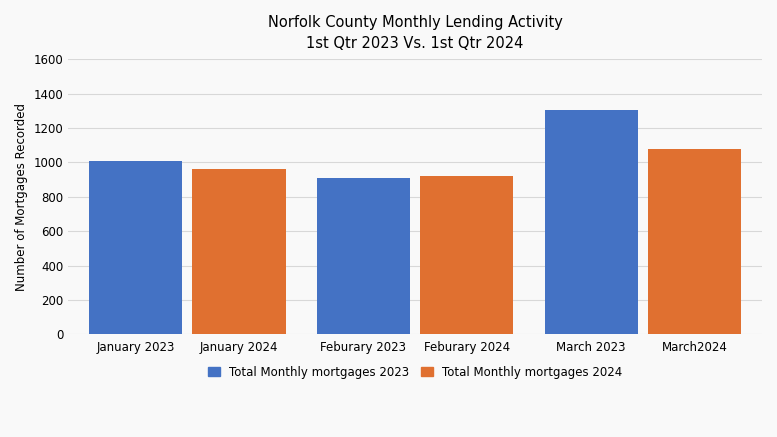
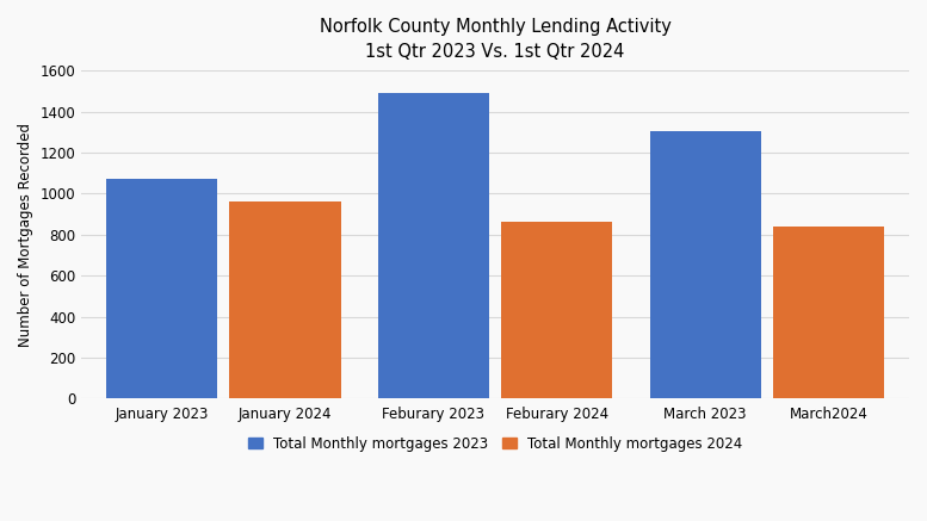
January 2023: 1000 -> 1070
Feburary 2023: 910 -> 1490
Feburary 2024: 920 -> 860
March2024: 1080 -> 840
